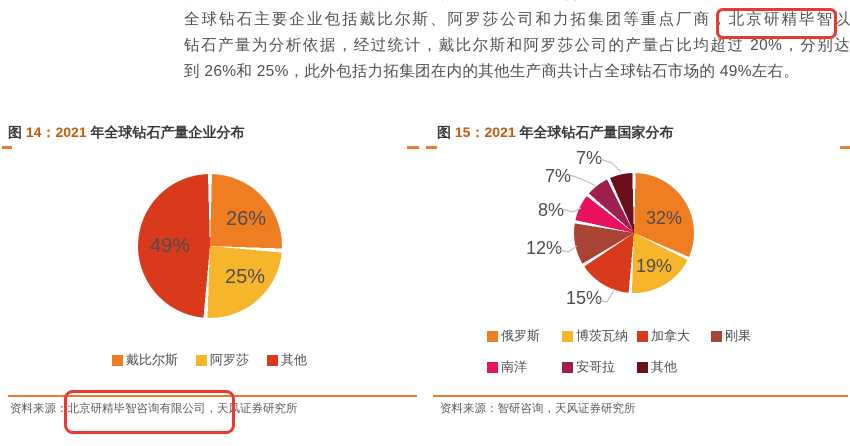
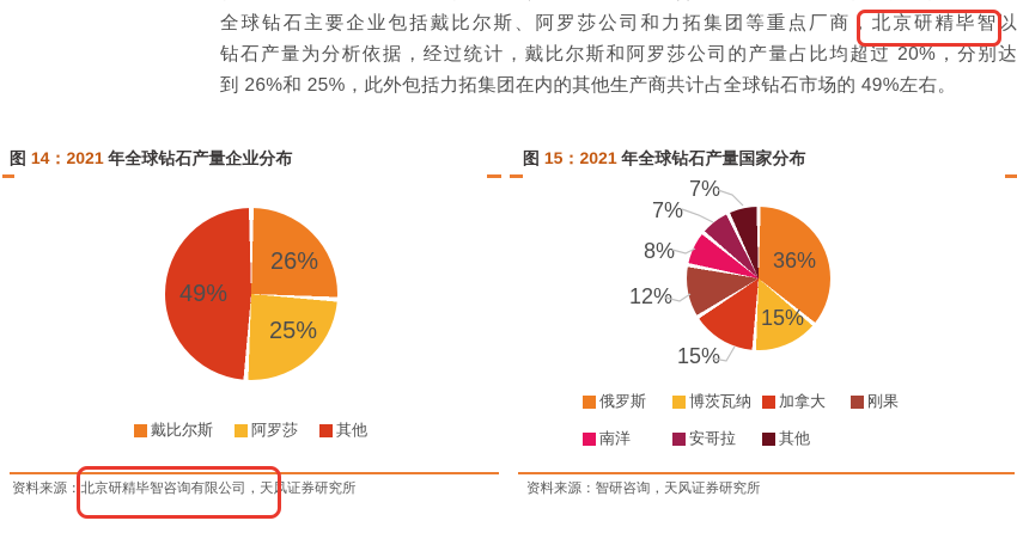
2021 年全球钻石产量国家分布/俄罗斯: 32% -> 36%
2021 年全球钻石产量国家分布/博茨瓦纳: 19% -> 15%
